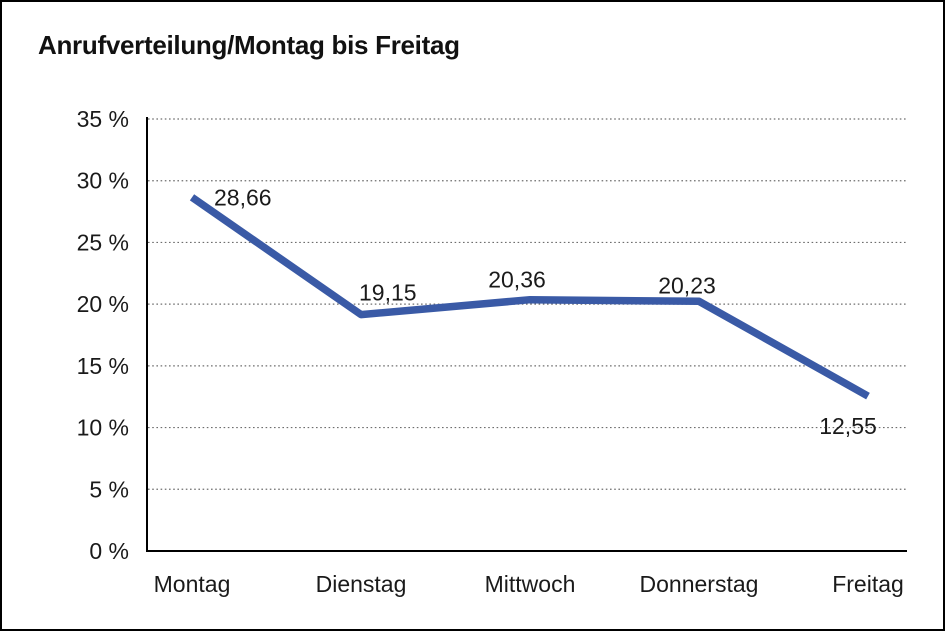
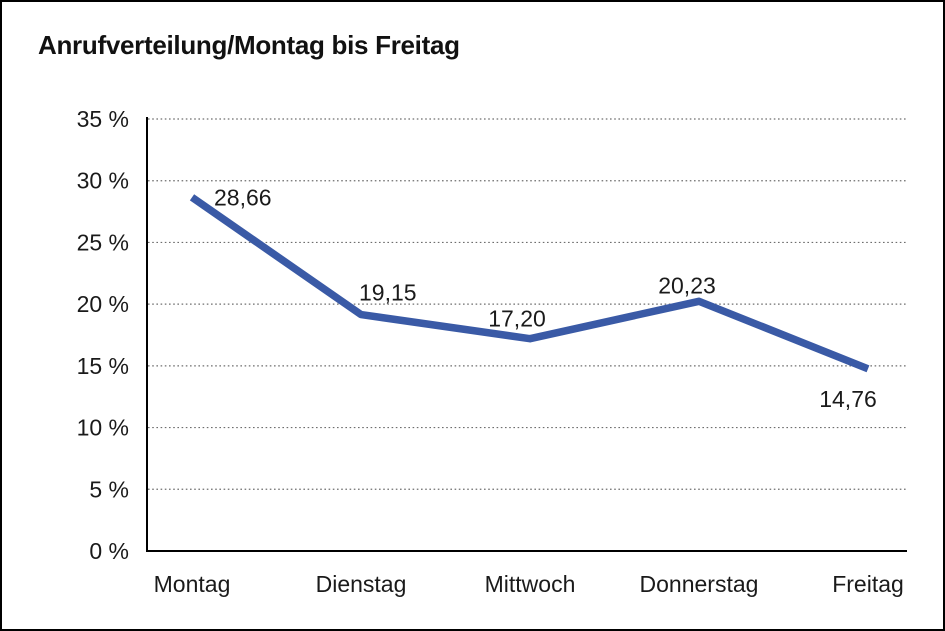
Mittwoch: 20,36 -> 17,20
Freitag: 12,55 -> 14,76
